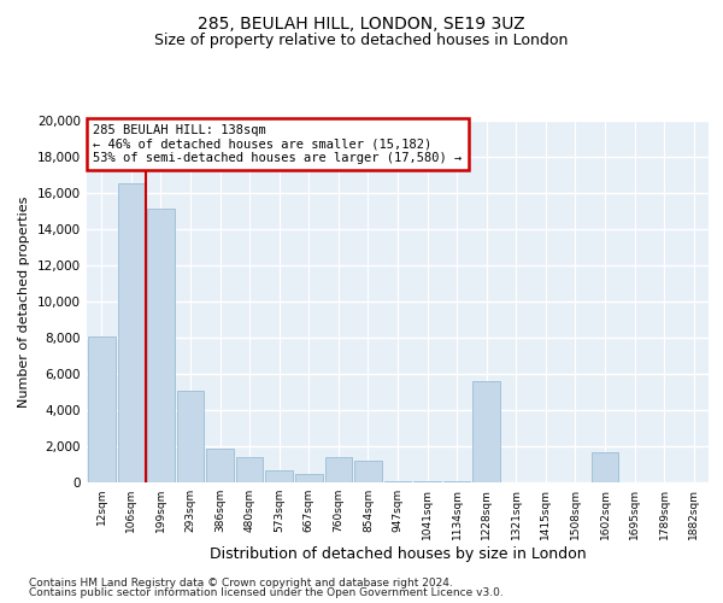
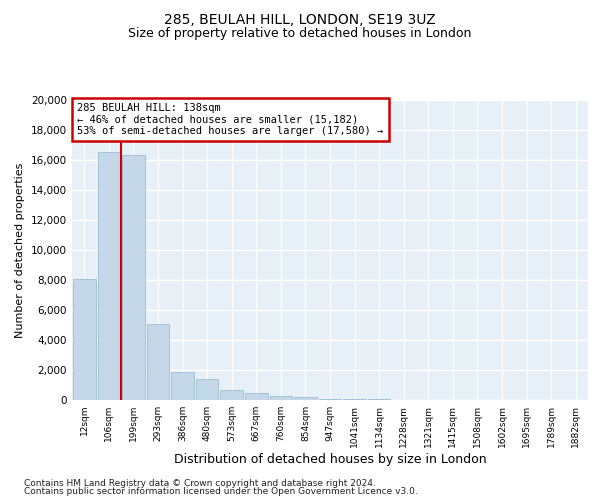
199sqm: 15,100 -> 16,300
760sqm: 1,400 -> 300
854sqm: 1,200 -> 200
1228sqm: 5,600 -> 0
1602sqm: 1,700 -> 0
